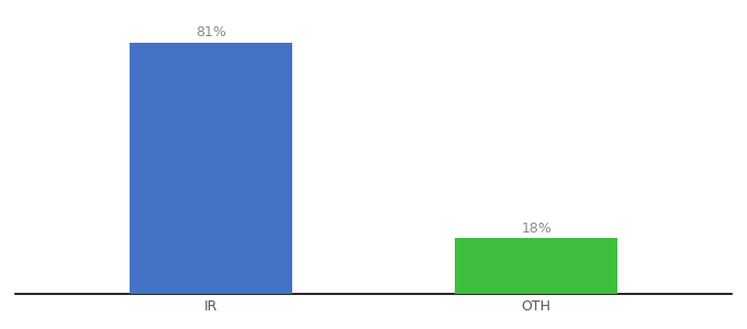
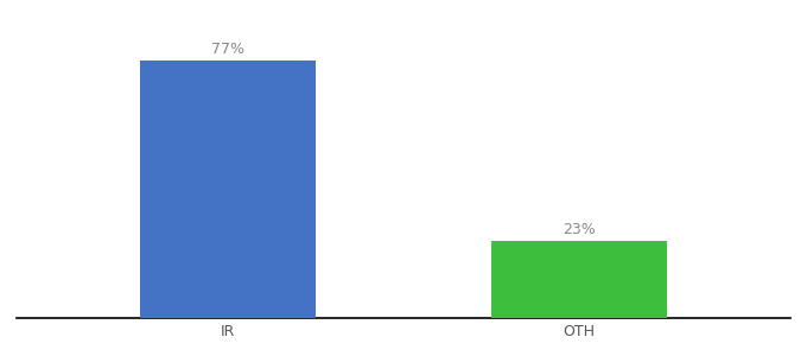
IR: 81% -> 77%
OTH: 18% -> 23%
